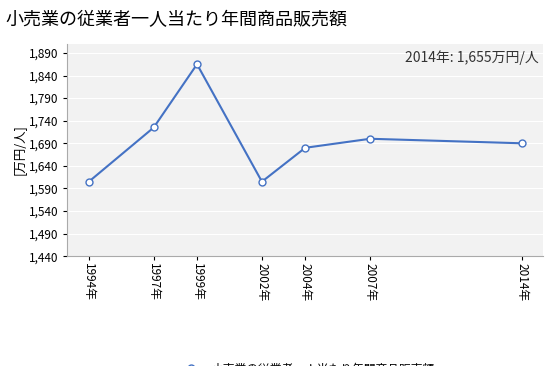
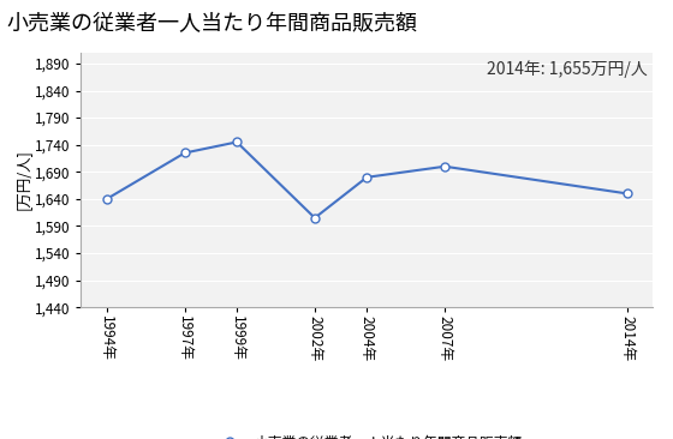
1994年: 1,605 -> 1,640
1999年: 1,865 -> 1,745
2014年: 1,690 -> 1,650
